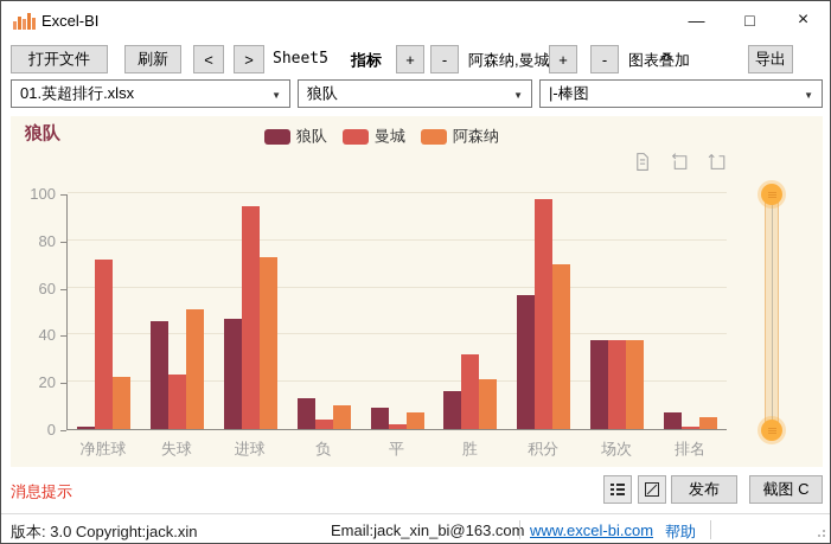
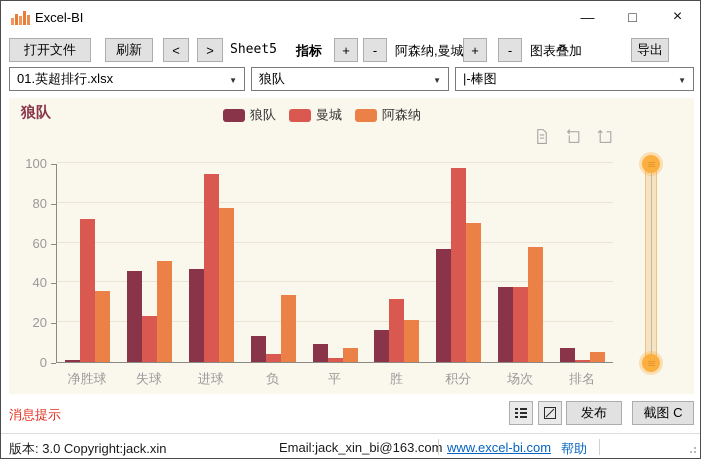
阿森纳/净胜球: 22 -> 36
阿森纳/进球: 73 -> 78
阿森纳/负: 10 -> 34
阿森纳/场次: 38 -> 58
